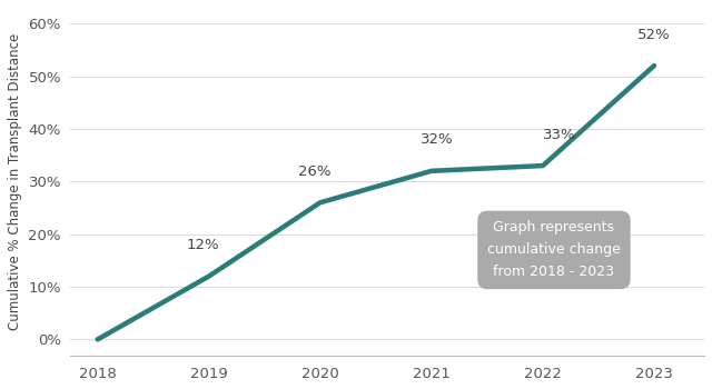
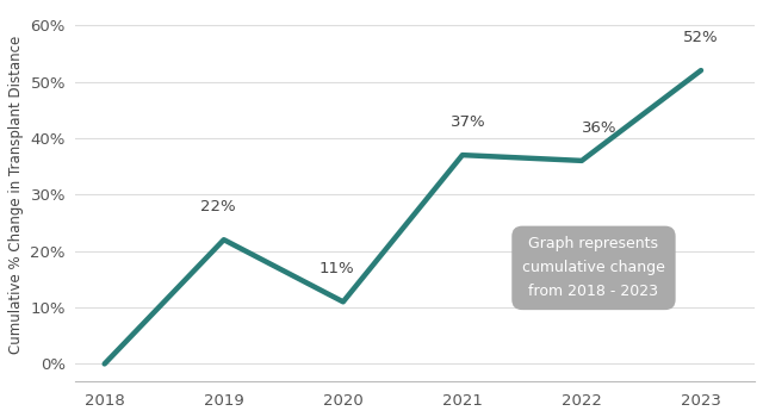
2019: 12% -> 22%
2020: 26% -> 11%
2021: 32% -> 37%
2022: 33% -> 36%
